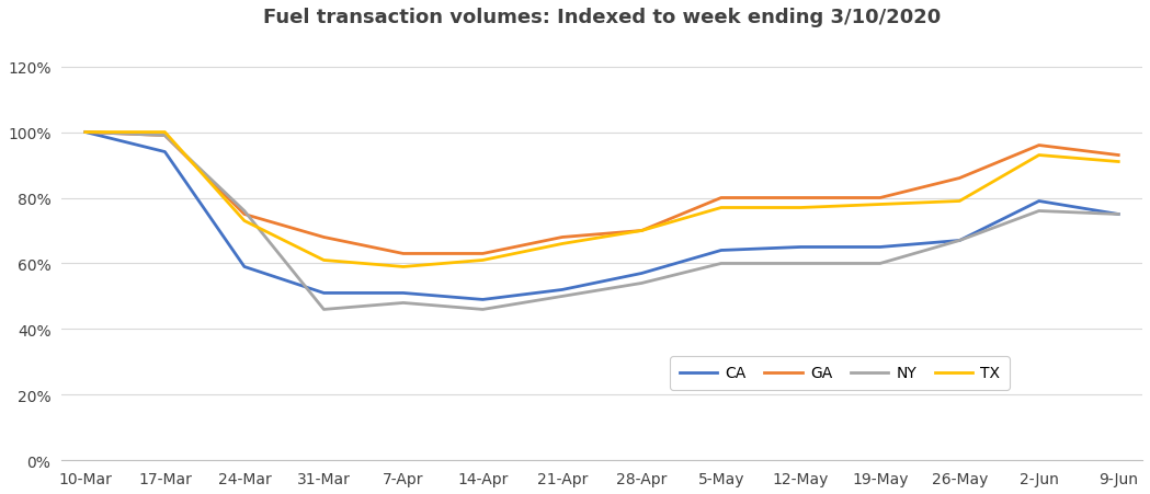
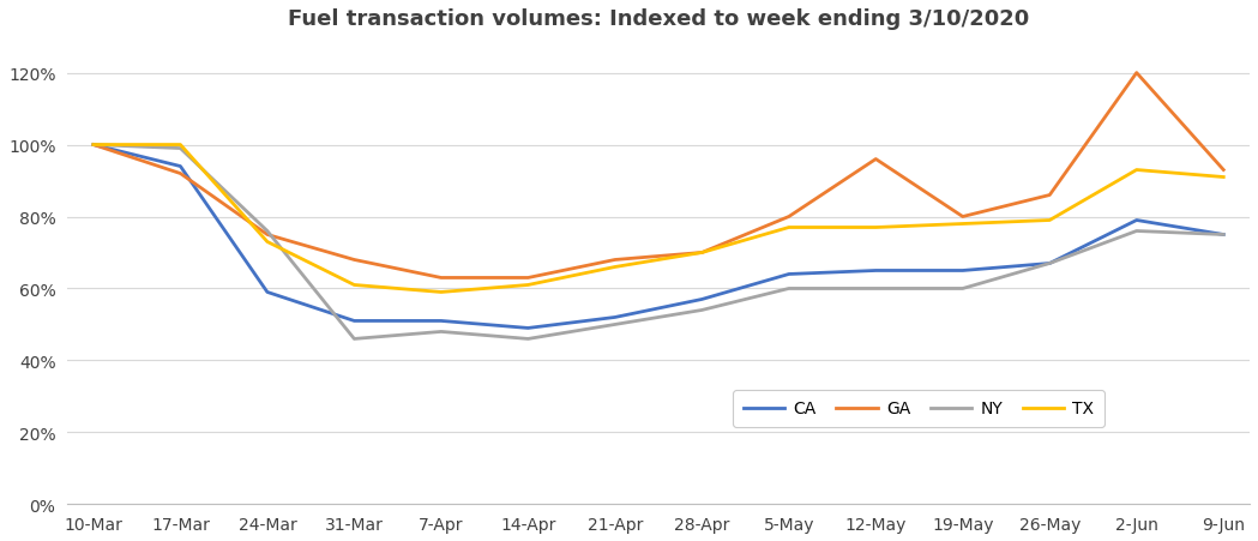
GA/17-Mar: 99% -> 92%
GA/12-May: 80% -> 96%
GA/2-Jun: 96% -> 120%
